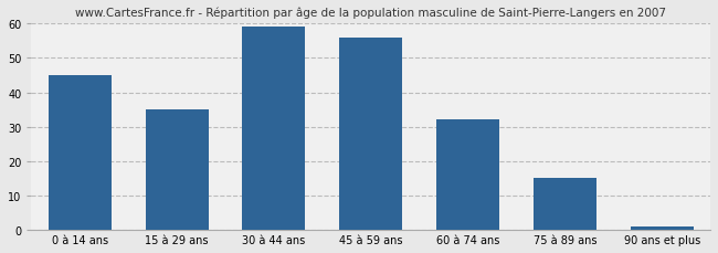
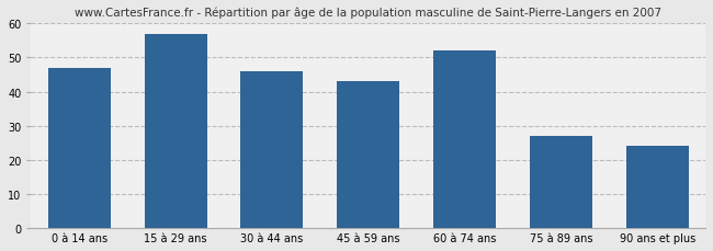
0 à 14 ans: 45 -> 47
15 à 29 ans: 35 -> 57
30 à 44 ans: 59 -> 46
45 à 59 ans: 56 -> 43
60 à 74 ans: 32 -> 52
75 à 89 ans: 15 -> 27
90 ans et plus: 1 -> 24
